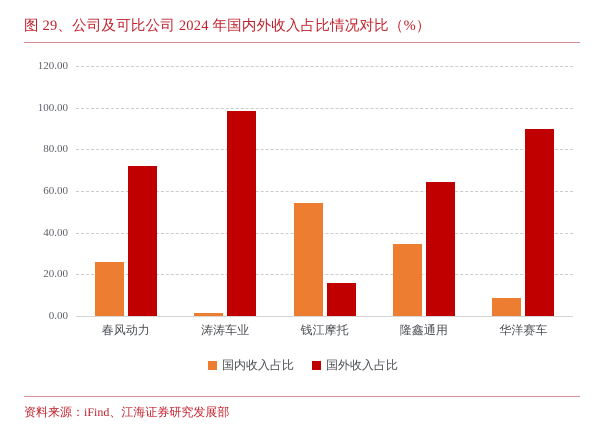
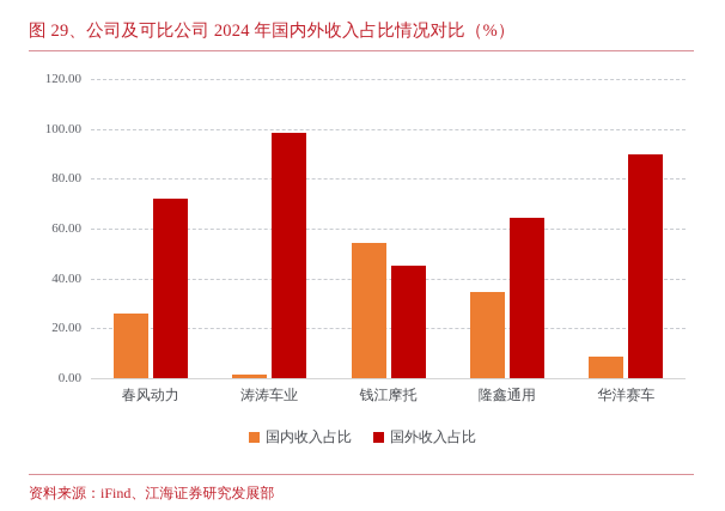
国外收入占比/钱江摩托: 16 -> 45
